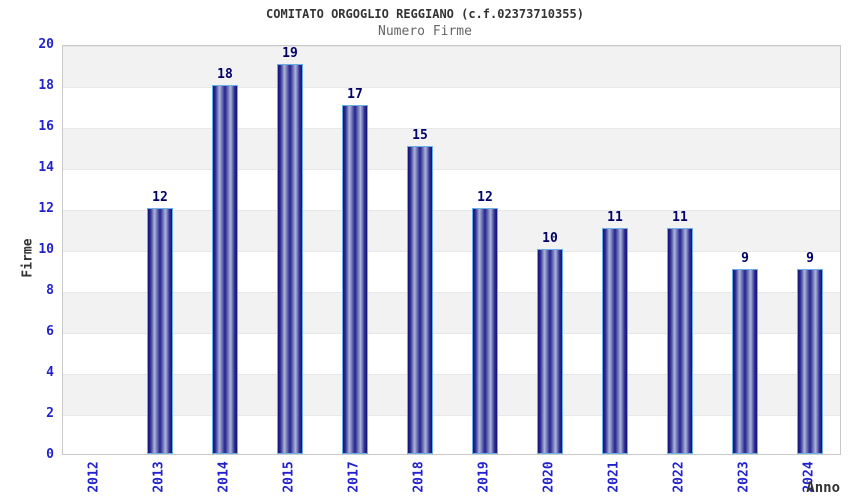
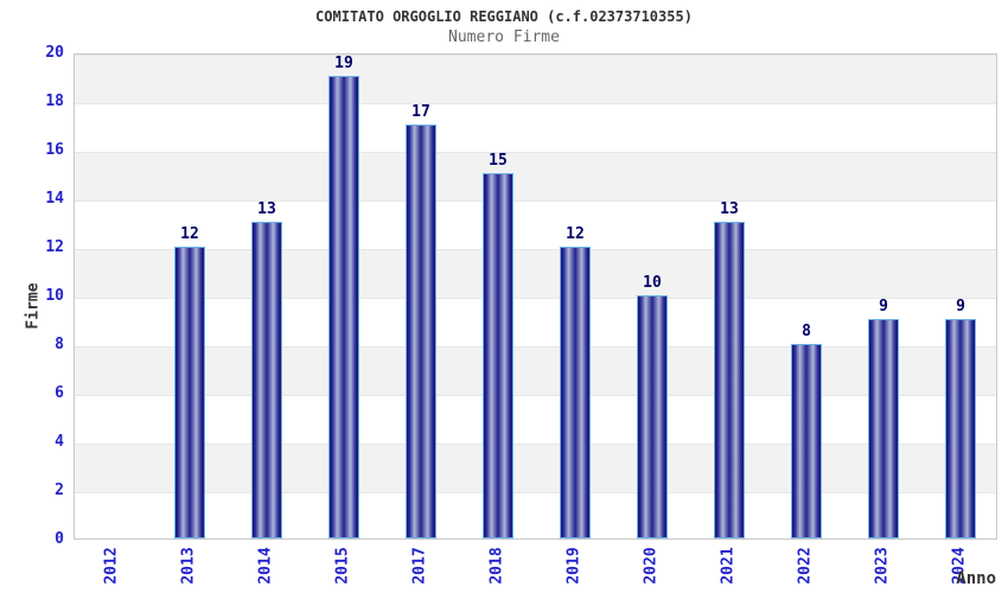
2014: 18 -> 13
2021: 11 -> 13
2022: 11 -> 8
